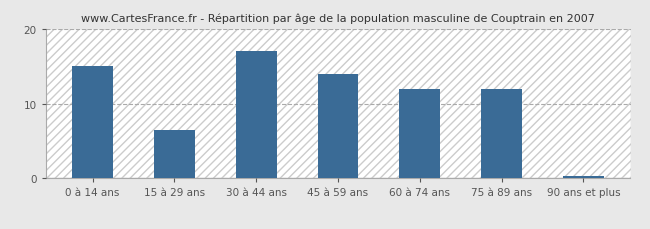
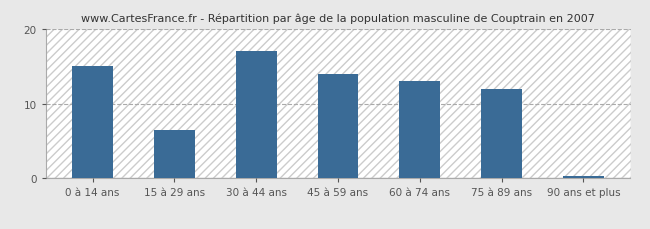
60 à 74 ans: 12.0 -> 13.0
